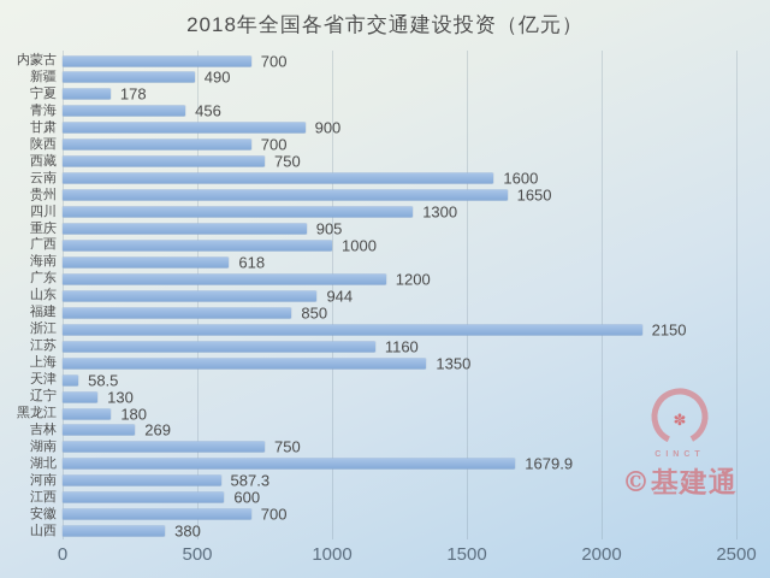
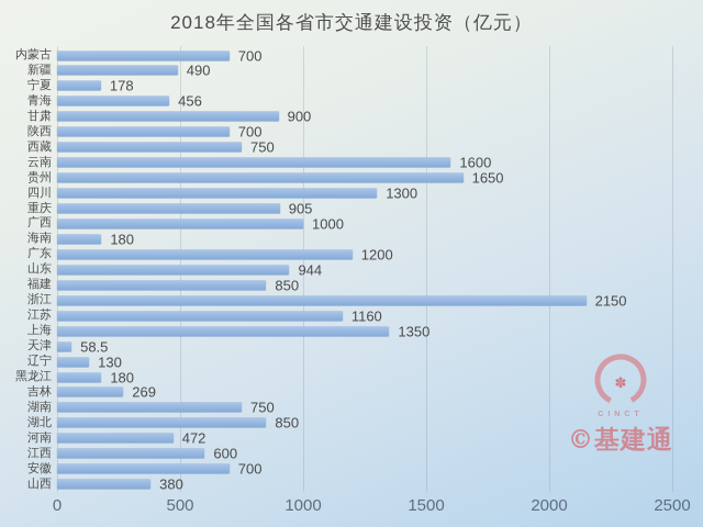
海南: 618 -> 180
湖北: 1679.9 -> 850
河南: 587.3 -> 472
